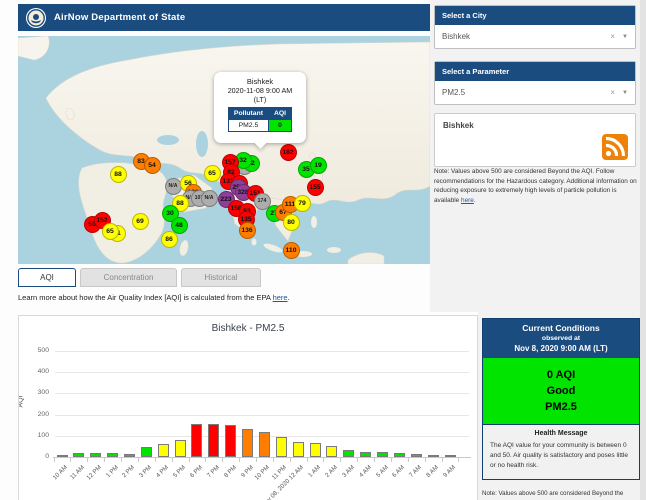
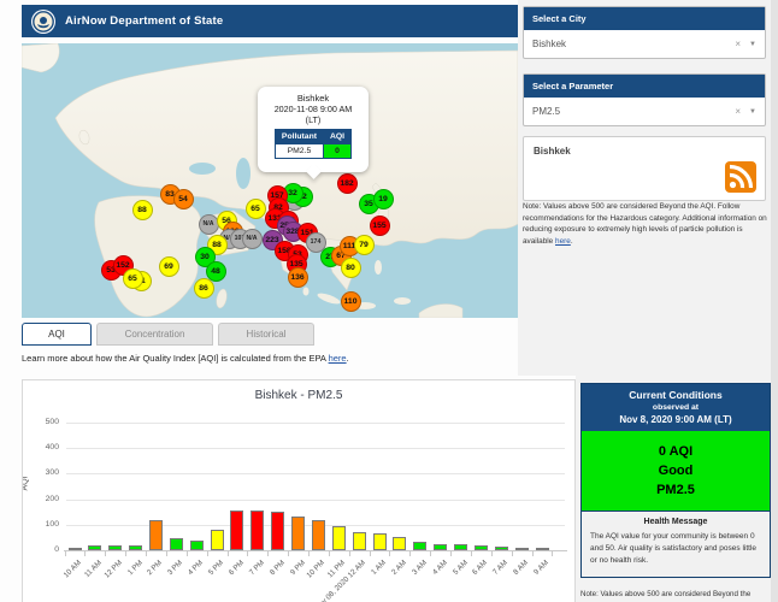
2 PM: 20 -> 120
4 PM: 60 -> 40
